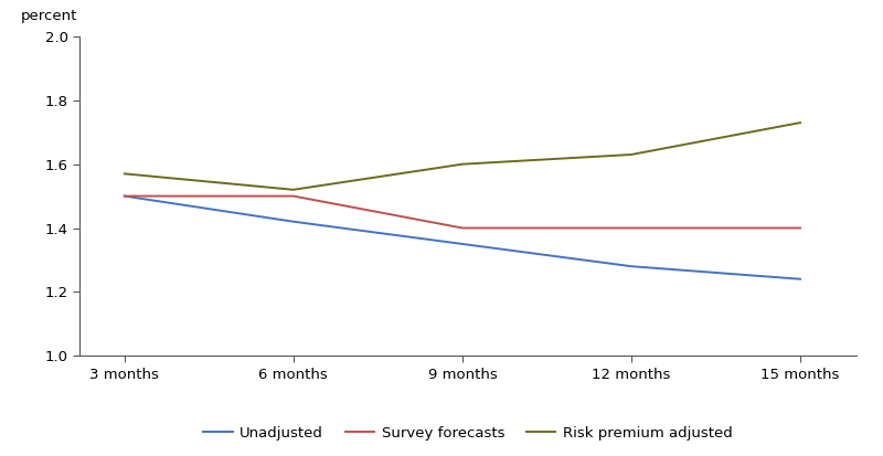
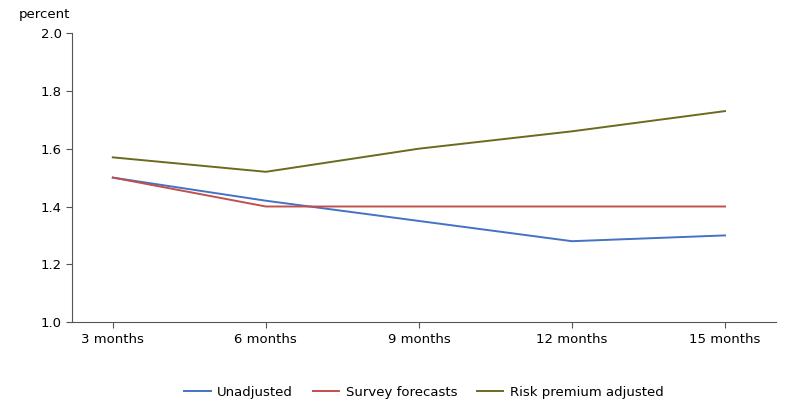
Survey forecasts/6 months: 1.5 -> 1.4
Risk premium adjusted/12 months: 1.63 -> 1.66
Unadjusted/15 months: 1.24 -> 1.30
